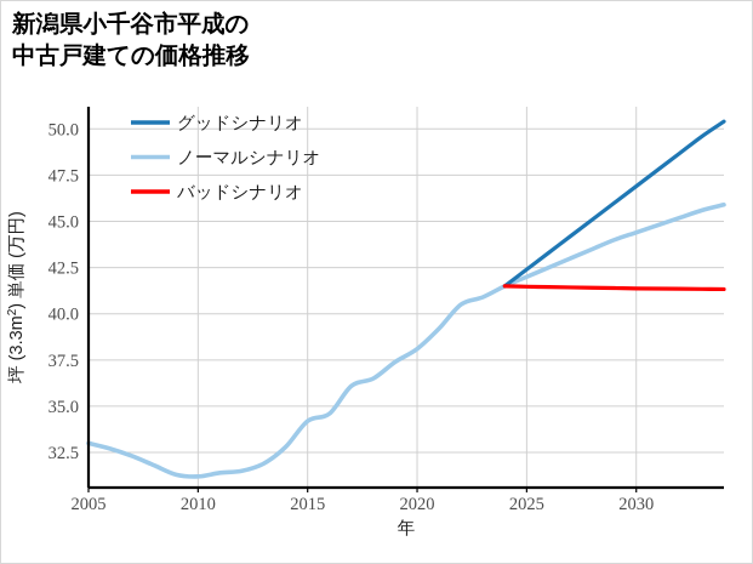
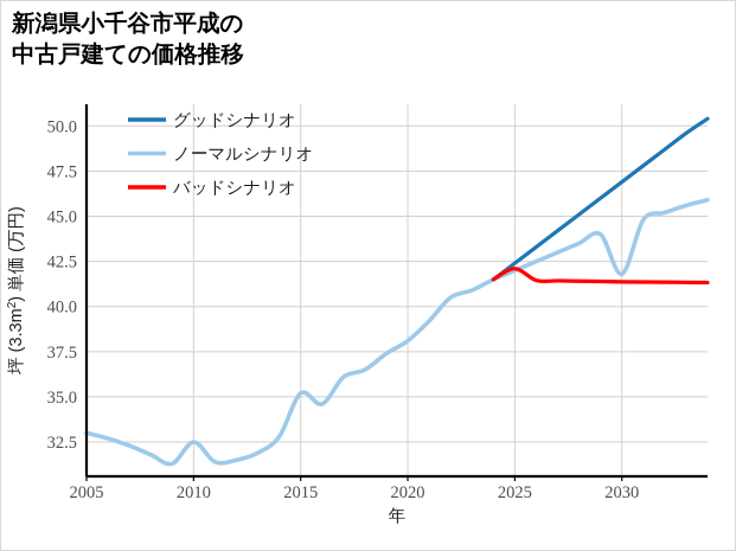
ノーマルシナリオ/2010: 31.2 -> 32.5
ノーマルシナリオ/2015: 34.2 -> 35.2
バッドシナリオ/2025: 41.5 -> 42.1
ノーマルシナリオ/2030: 44.4 -> 41.8
